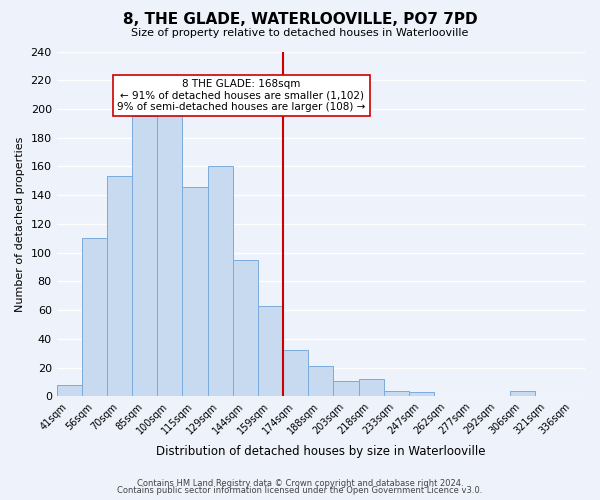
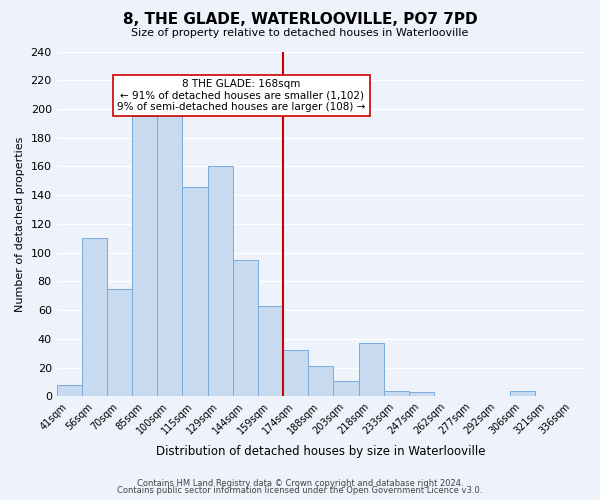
70sqm: 153 -> 75
218sqm: 12 -> 37
